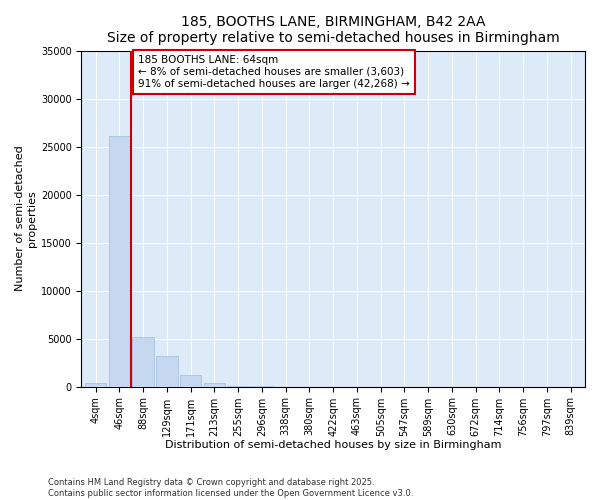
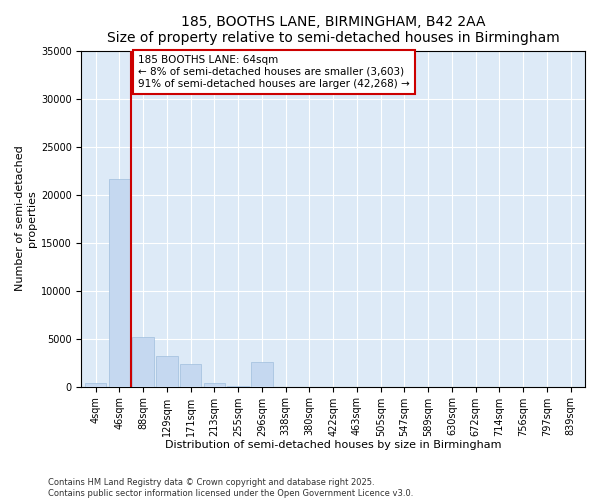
46sqm: 26100 -> 21600
171sqm: 1200 -> 2400
296sqm: 0 -> 2600
